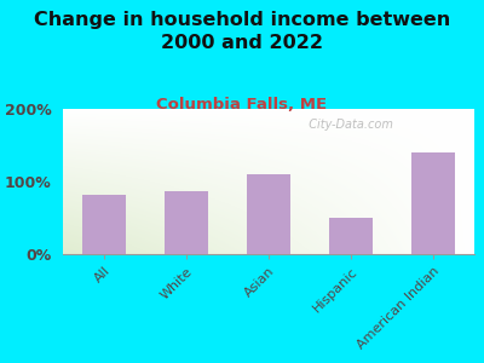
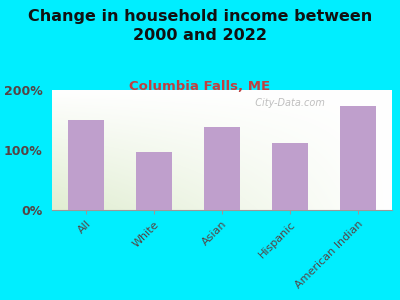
All: 82% -> 150%
White: 87% -> 96%
Asian: 110% -> 138%
Hispanic: 50% -> 112%
American Indian: 140% -> 174%
